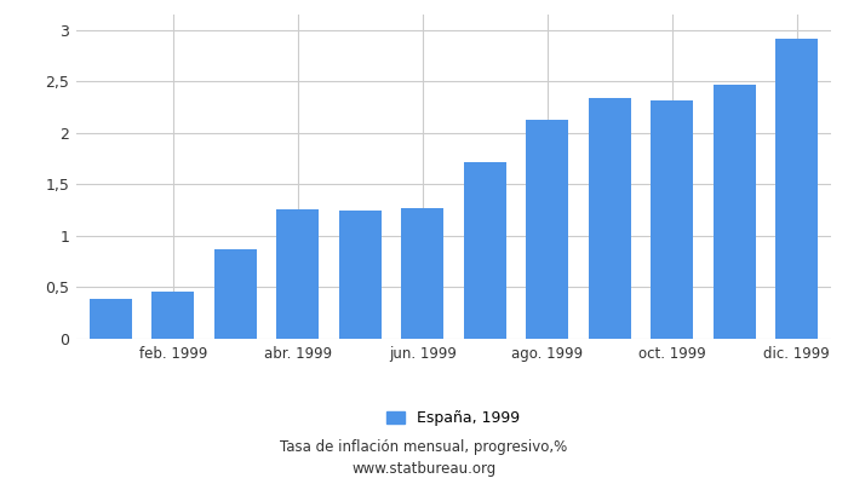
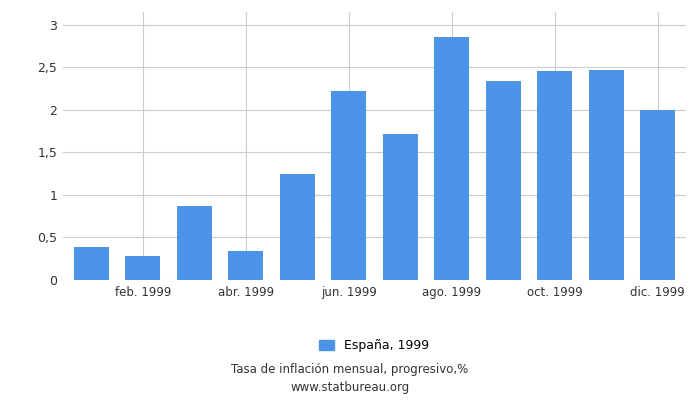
feb. 1999: 0,46 -> 0,28
abr. 1999: 1,26 -> 0,34
jun. 1999: 1,27 -> 2,22
ago. 1999: 2,13 -> 2,86
oct. 1999: 2,31 -> 2,46
dic. 1999: 2,91 -> 2,00
